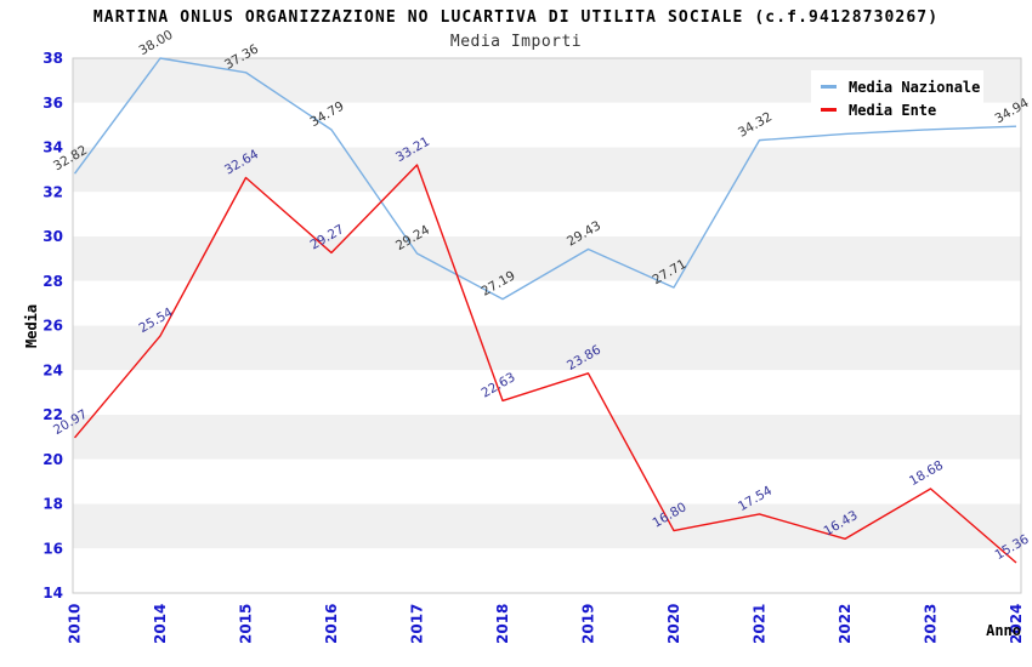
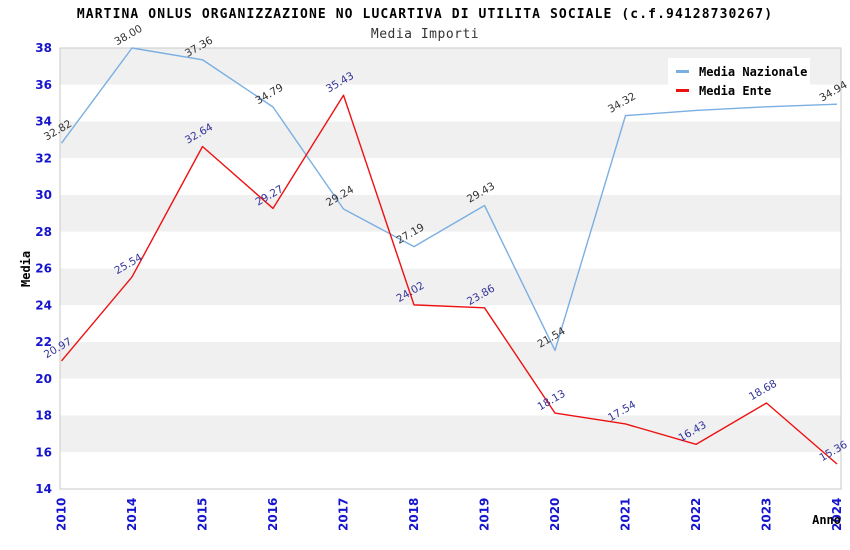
Media Ente/2017: 33.21 -> 35.43
Media Ente/2018: 22.63 -> 24.02
Media Nazionale/2020: 27.71 -> 21.54
Media Ente/2020: 16.80 -> 18.13
